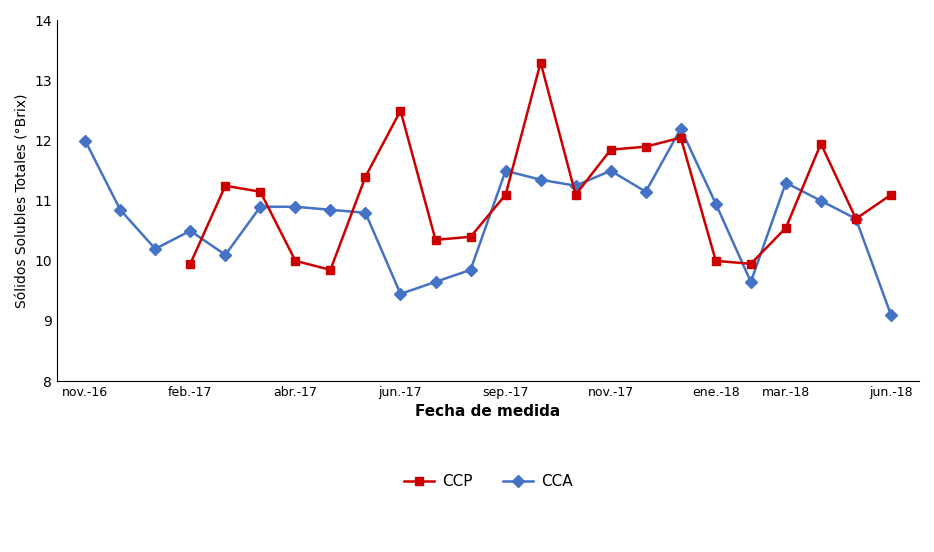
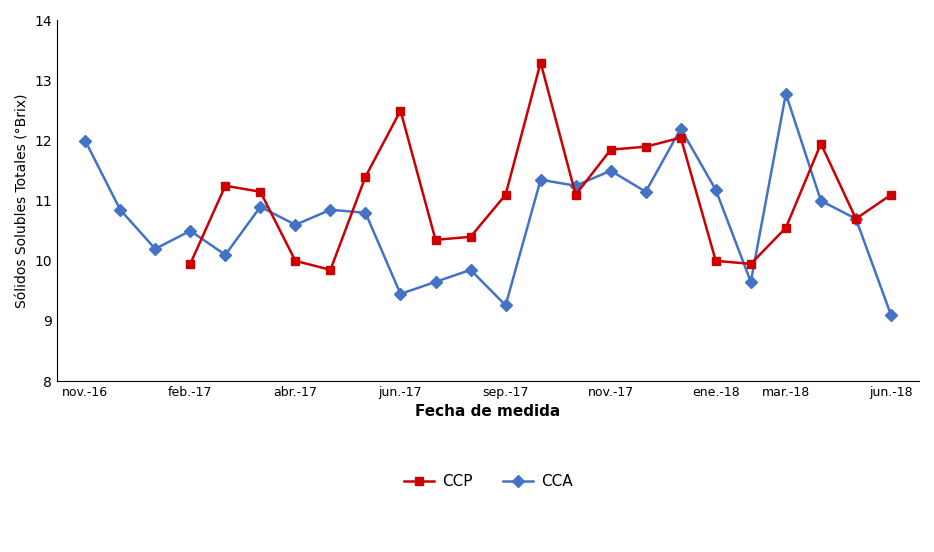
CCA/abr.-17: 10.90 -> 10.60
CCA/sep.-17: 11.50 -> 9.26
CCA/ene.-18: 10.95 -> 11.18
CCA/mar.-18: 11.30 -> 12.78
